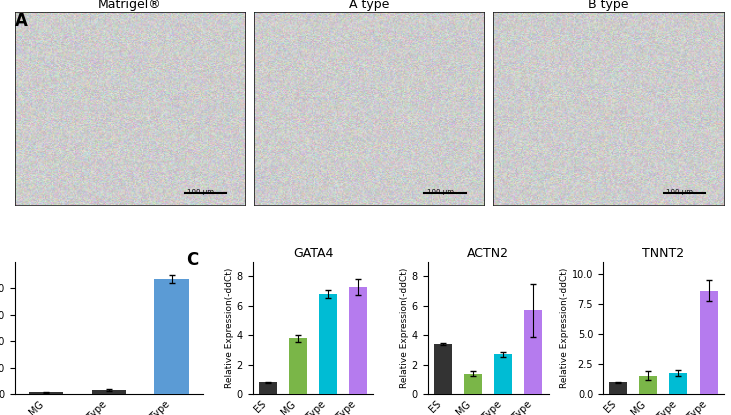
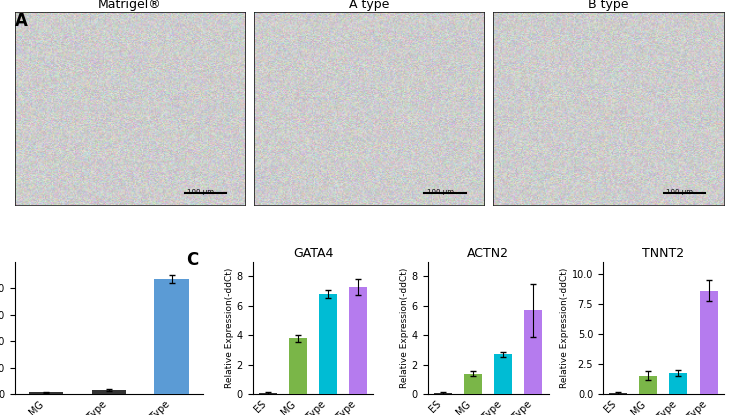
GATA4/ES: 0.8 -> 0.1
ACTN2/ES: 3.4 -> 0.1
TNNT2/ES: 1.0 -> 0.1
